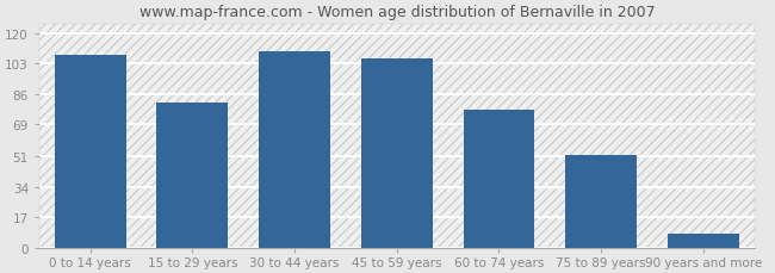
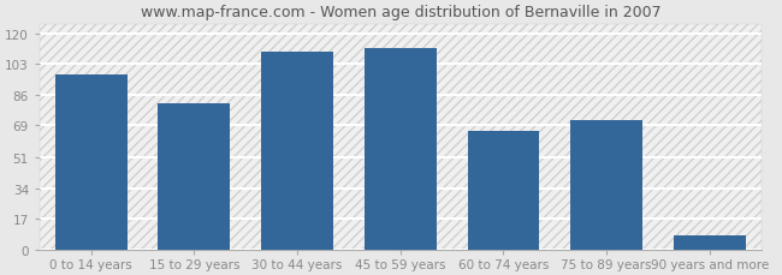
0 to 14 years: 108 -> 97
45 to 59 years: 106 -> 112
60 to 74 years: 77 -> 66
75 to 89 years: 52 -> 72
